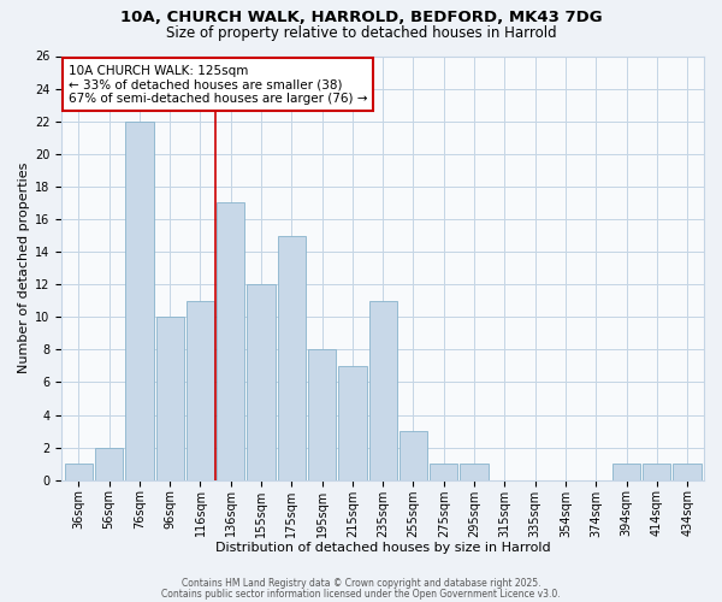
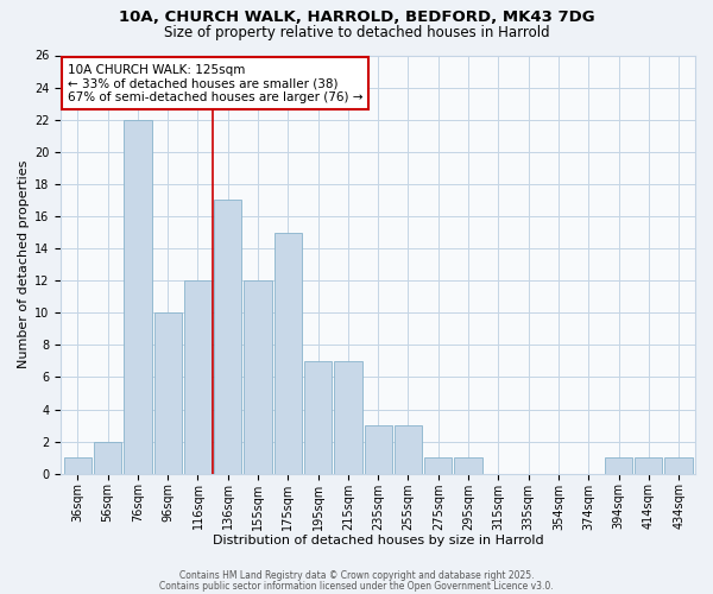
116sqm: 11 -> 12
195sqm: 8 -> 7
235sqm: 11 -> 3
